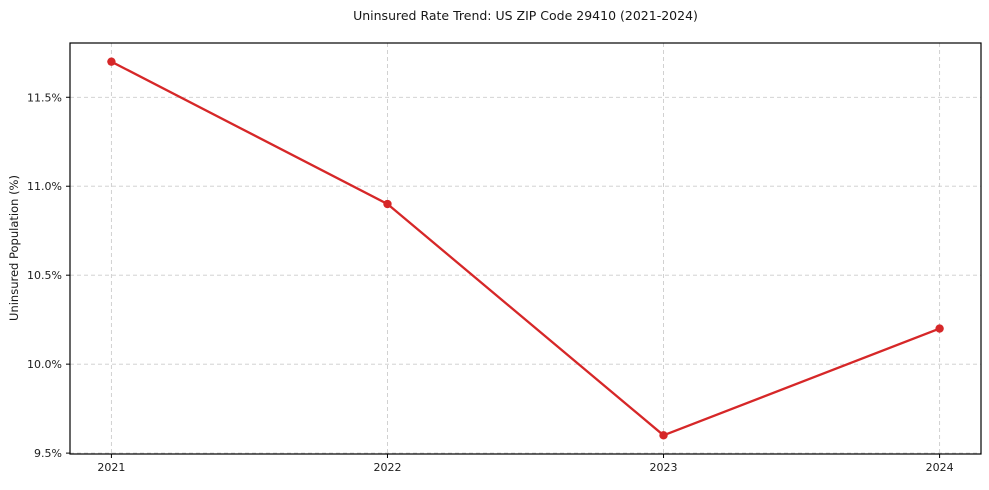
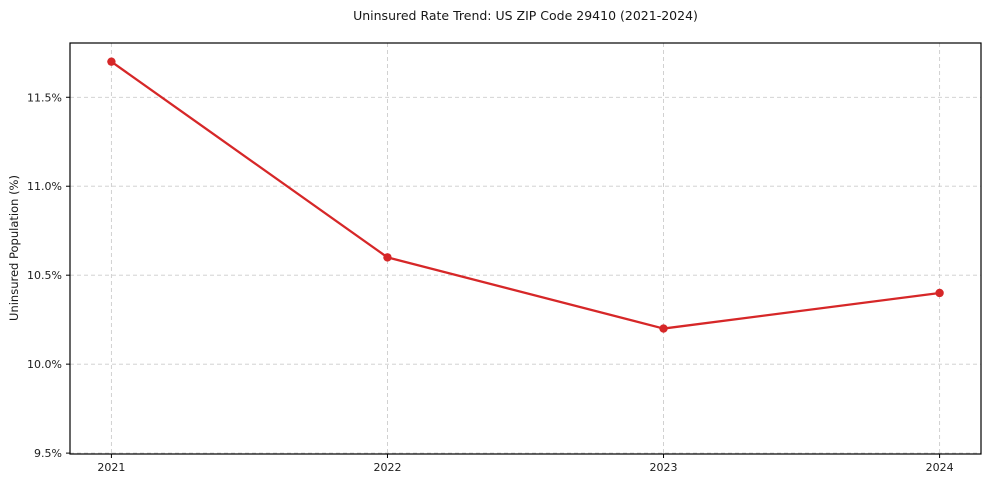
2022: 10.9% -> 10.6%
2023: 9.6% -> 10.2%
2024: 10.2% -> 10.4%
